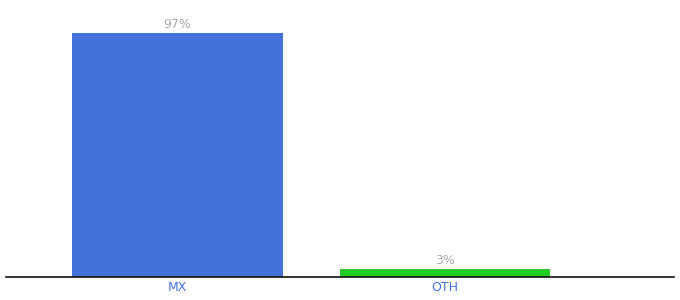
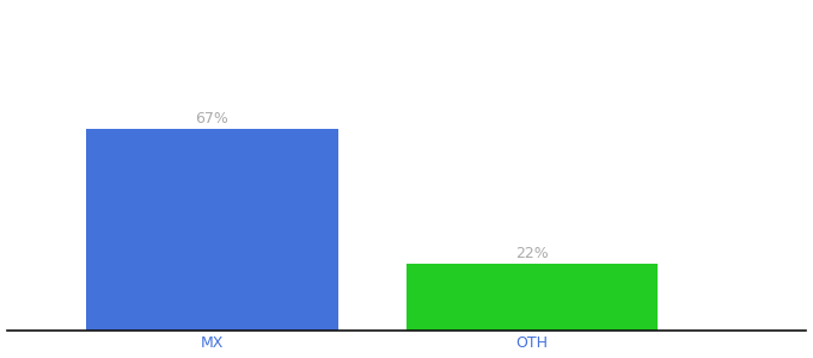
MX: 97% -> 67%
OTH: 3% -> 22%
